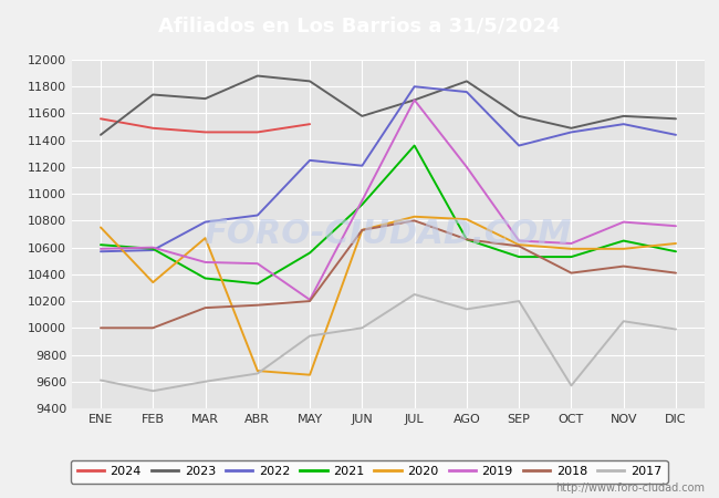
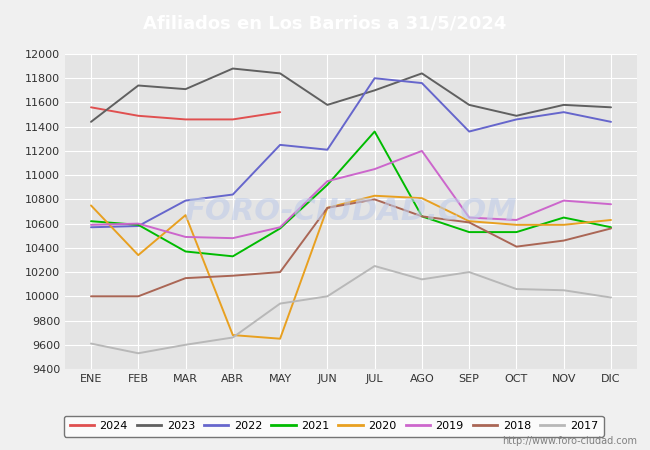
2019/MAY: 10210 -> 10570
2019/JUL: 11700 -> 11050
2017/OCT: 9570 -> 10060
2018/DIC: 10410 -> 10560
